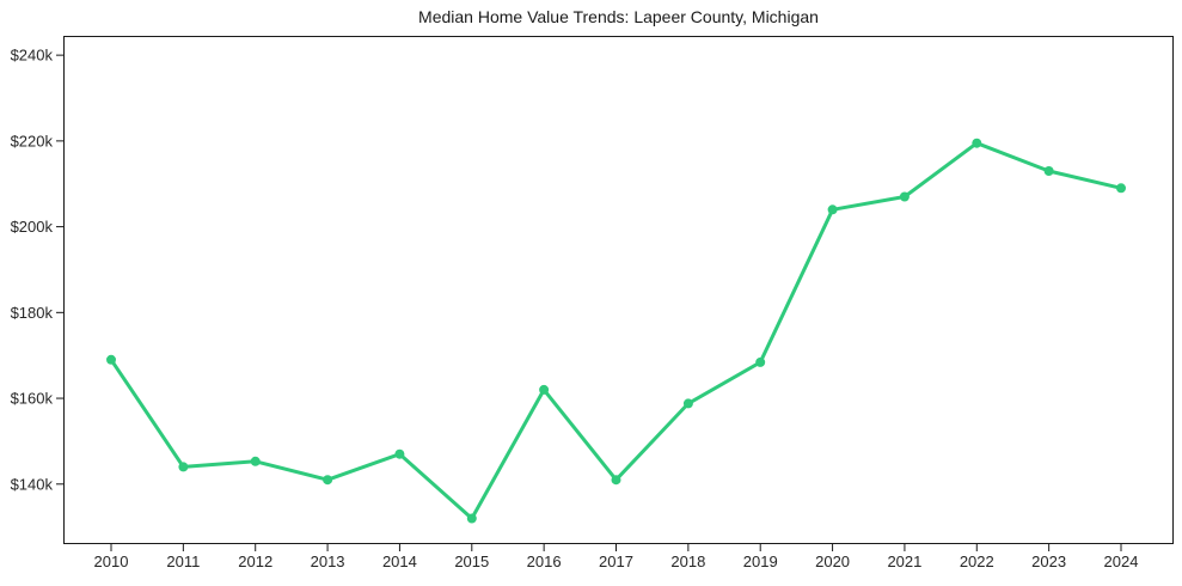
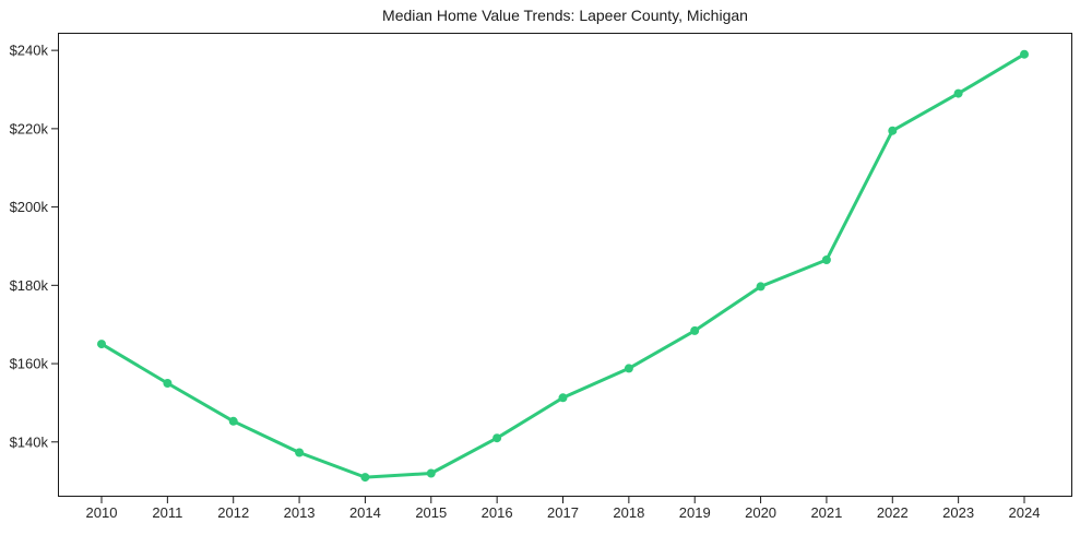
2010: $169k -> $165k
2011: $144k -> $155k
2013: $141k -> $137k
2014: $147k -> $131k
2016: $162k -> $141k
2017: $141k -> $151k
2020: $204k -> $180k
2021: $207k -> $186k
2023: $213k -> $229k
2024: $209k -> $239k
